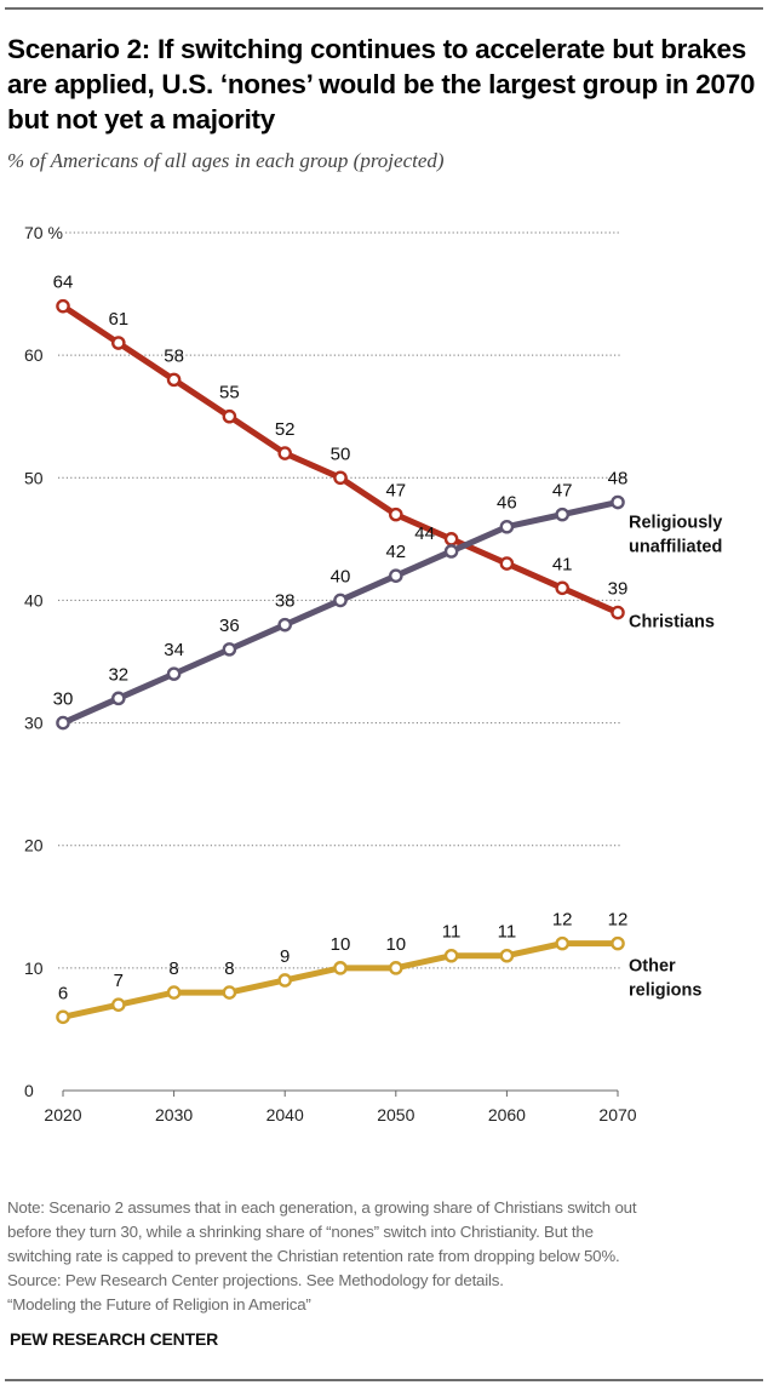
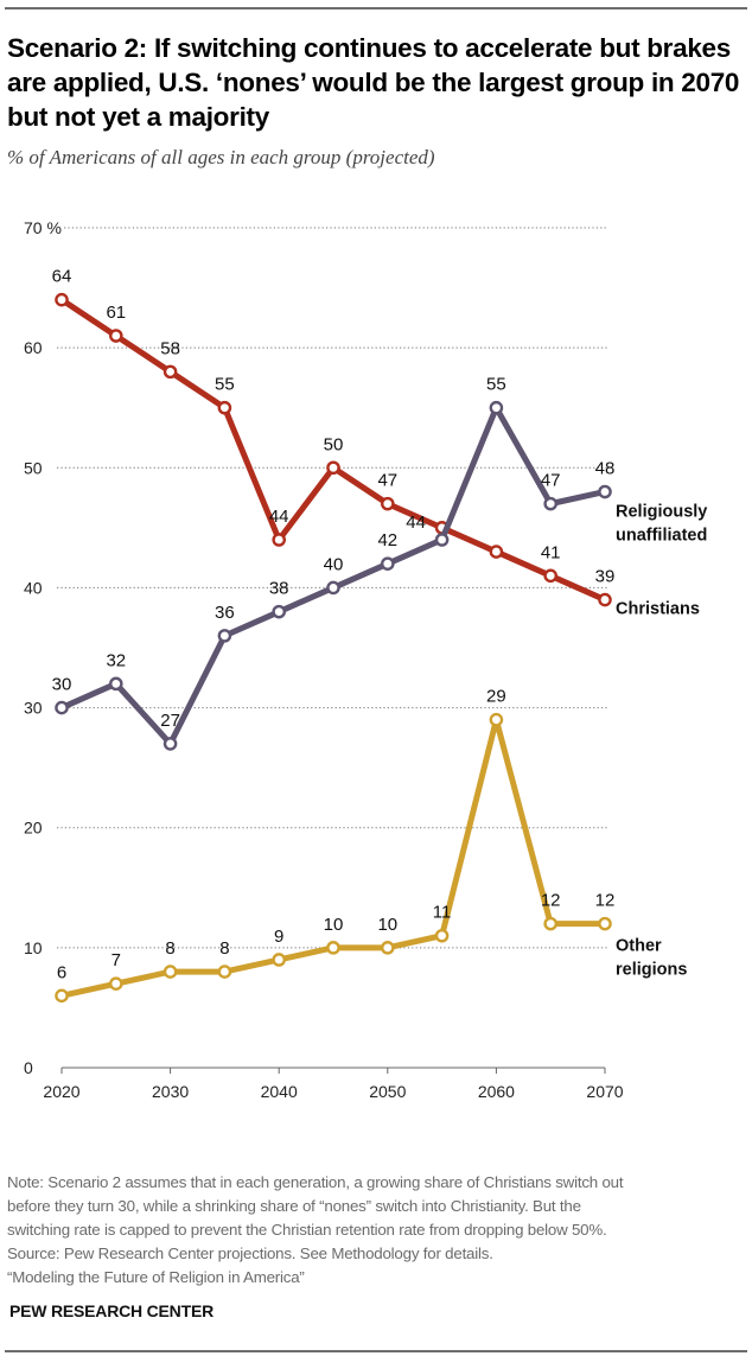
Religiously unaffiliated/2030: 34 -> 27
Christians/2040: 52 -> 44
Religiously unaffiliated/2060: 46 -> 55
Other religions/2060: 11 -> 29
